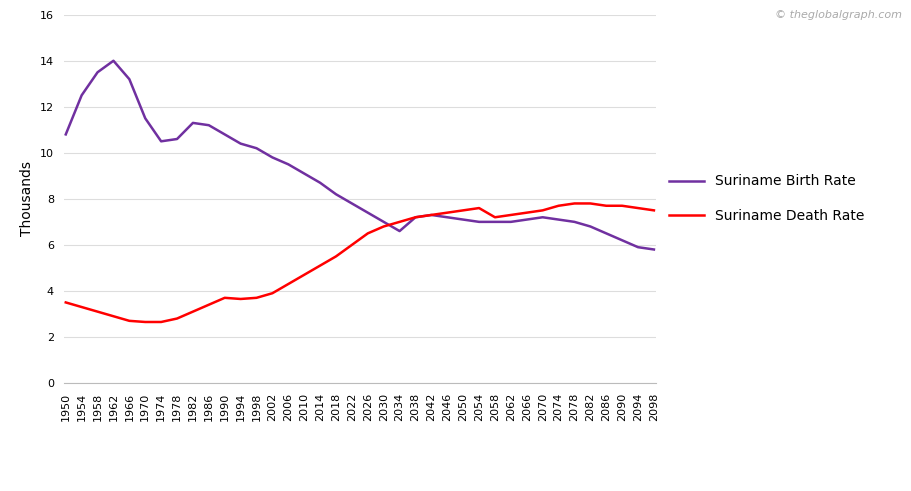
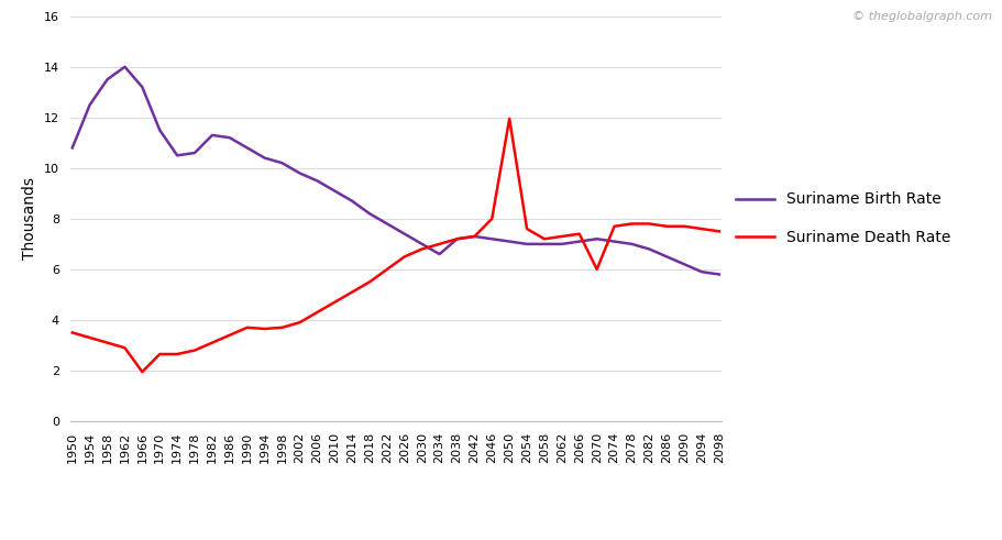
Suriname Death Rate/1966: 2.70 -> 1.95
Suriname Death Rate/2046: 7.40 -> 8.00
Suriname Death Rate/2050: 7.50 -> 11.95
Suriname Death Rate/2070: 7.50 -> 6.00
